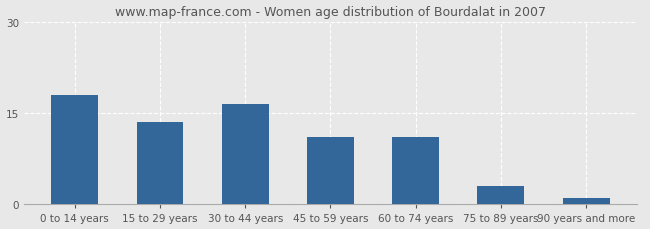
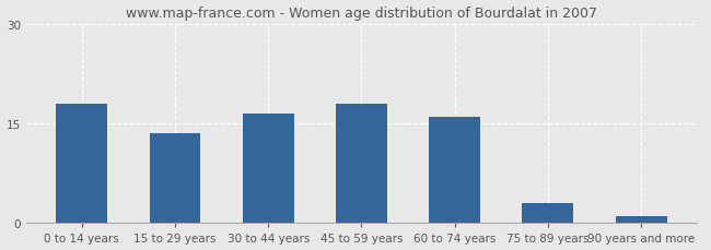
45 to 59 years: 11.0 -> 18.0
60 to 74 years: 11.0 -> 16.0
